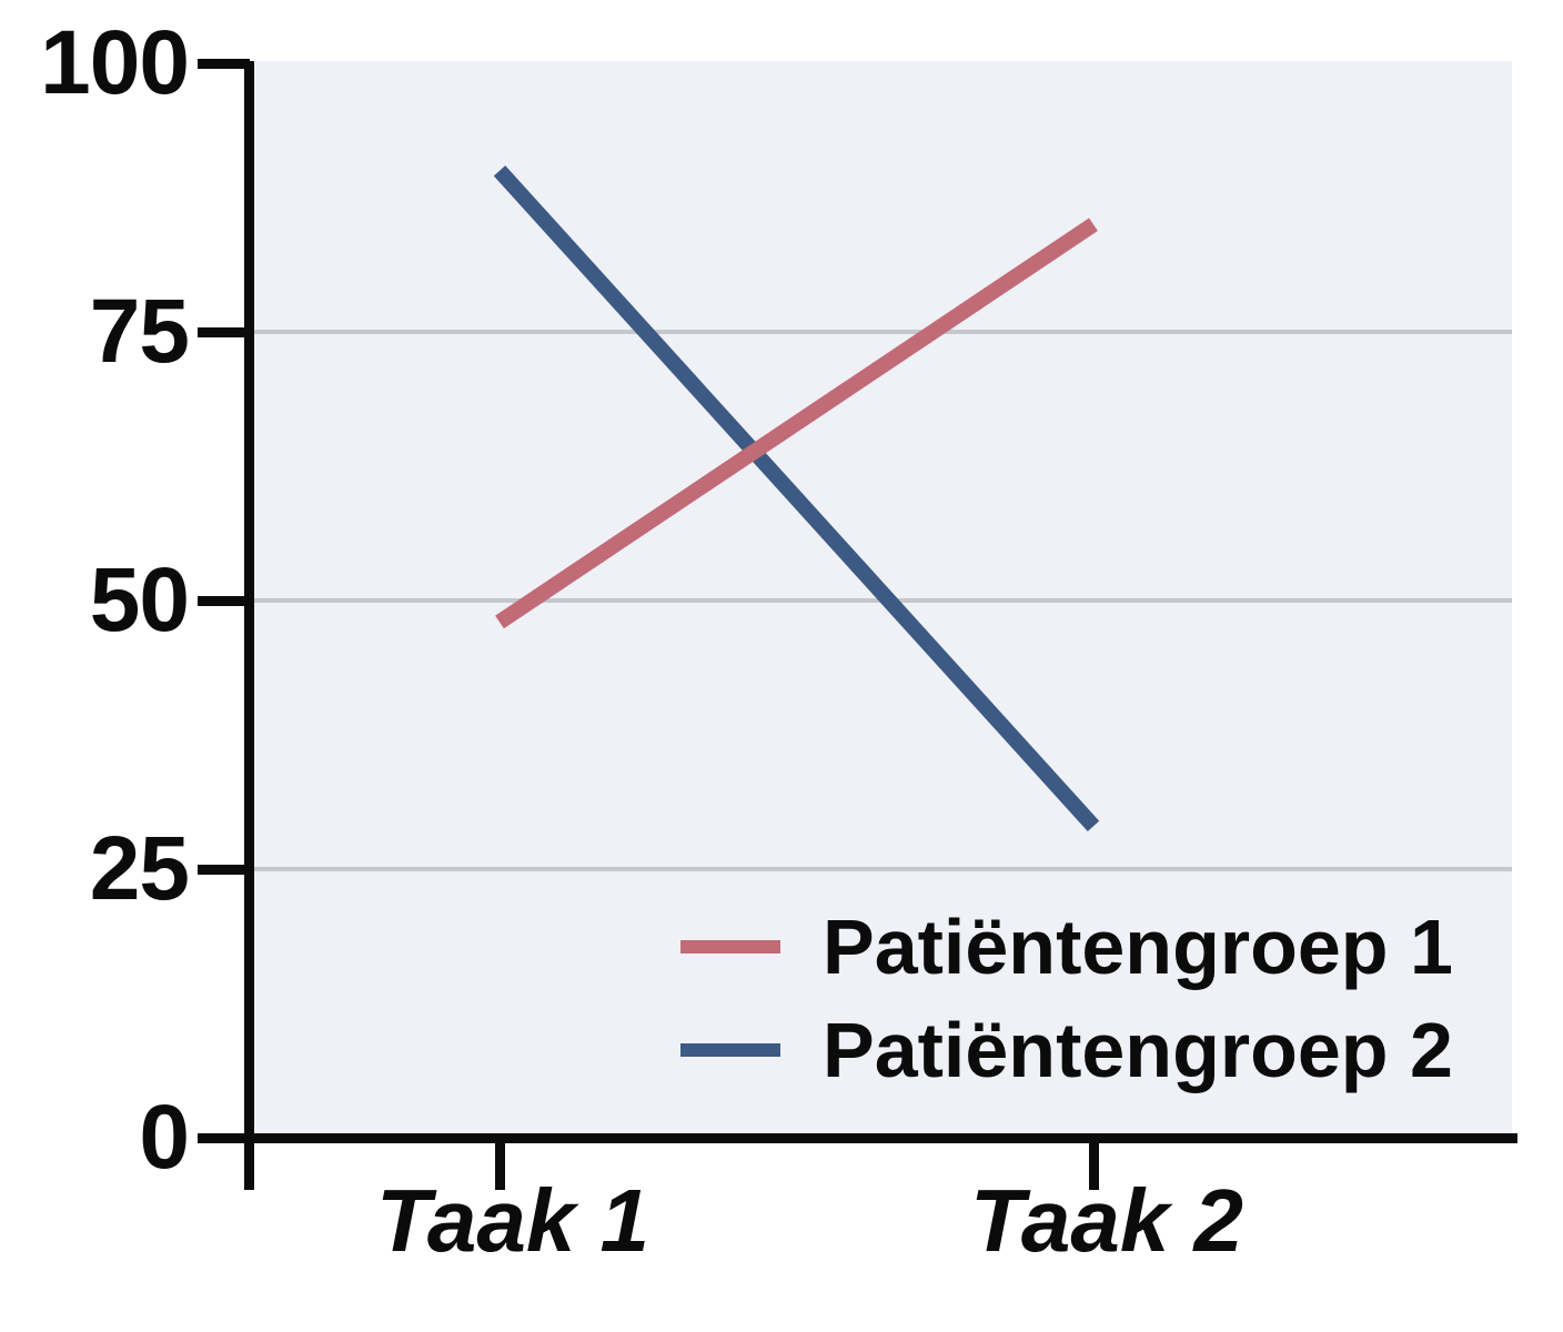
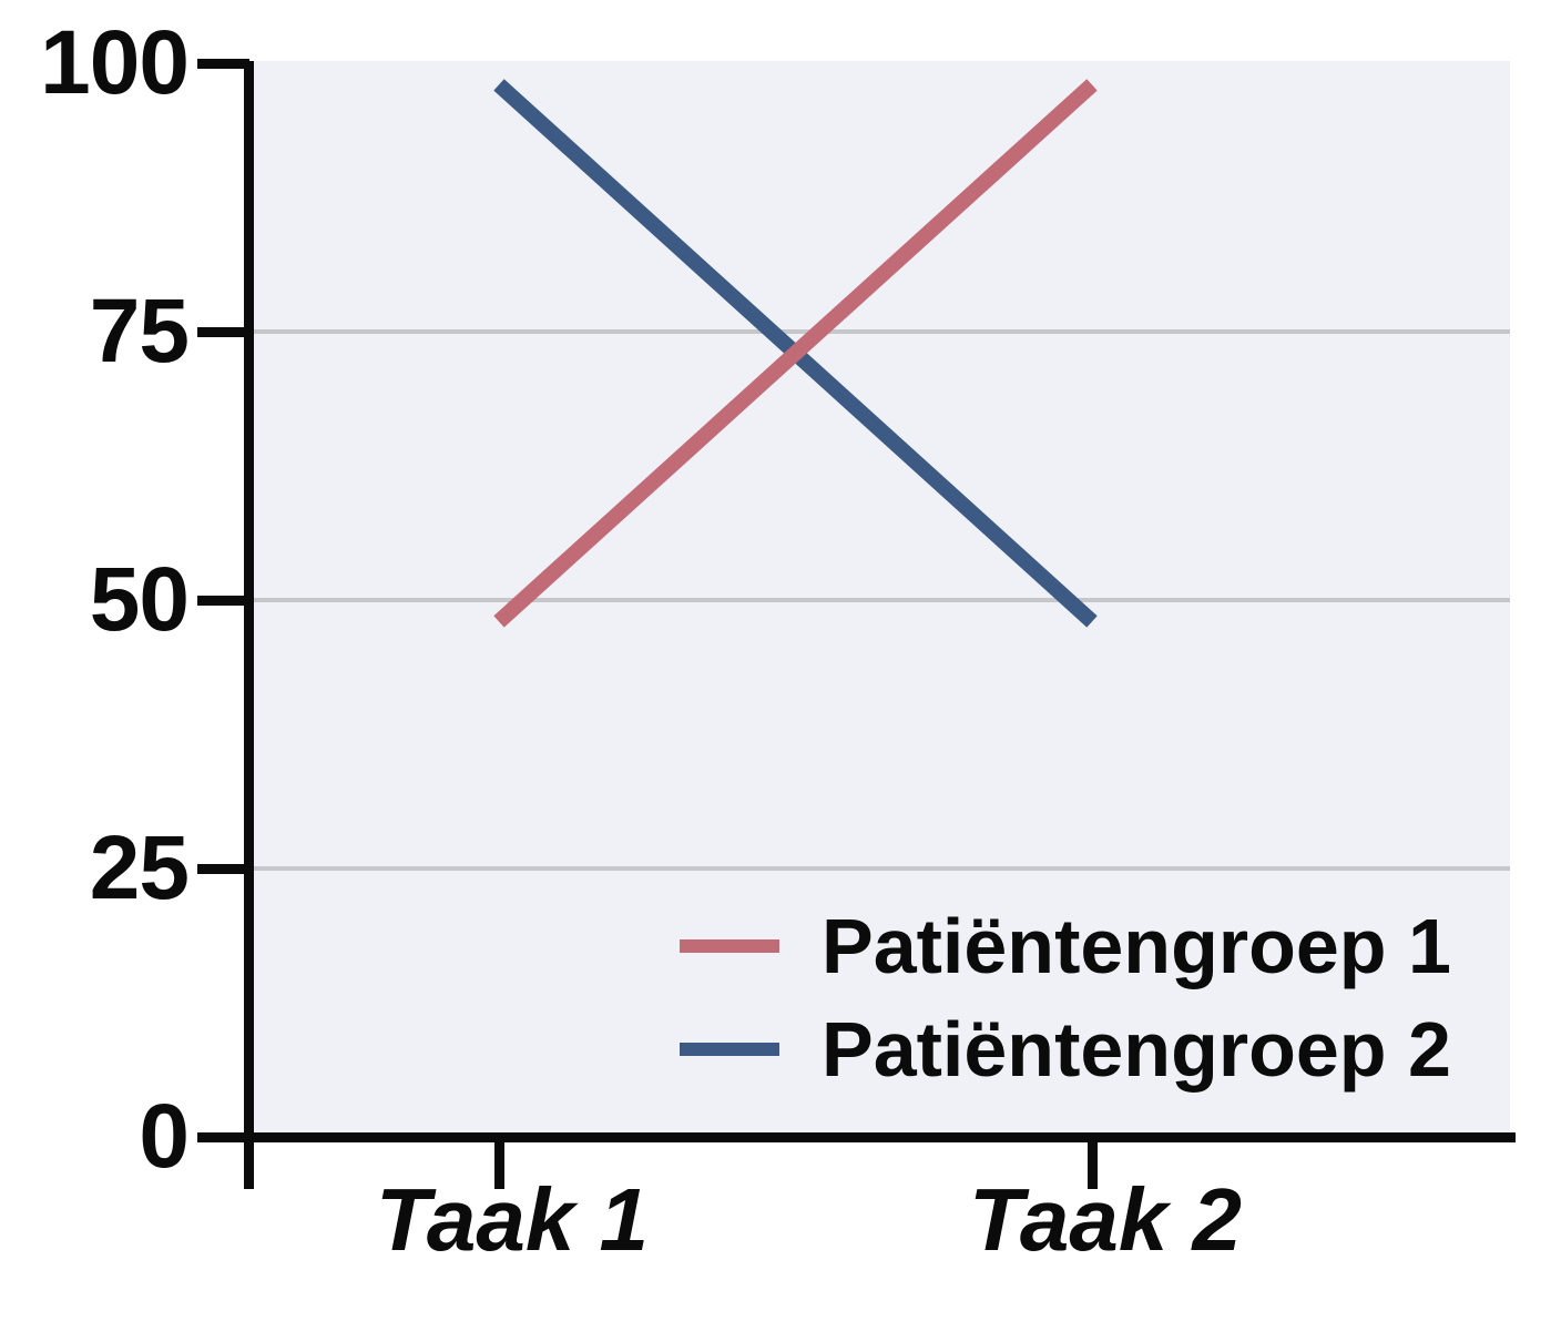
Patiëntengroep 2/Taak 1: 90 -> 98
Patiëntengroep 1/Taak 2: 85 -> 98
Patiëntengroep 2/Taak 2: 29 -> 48
